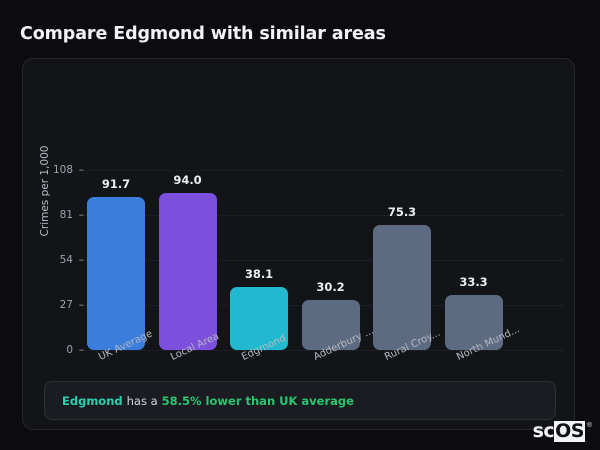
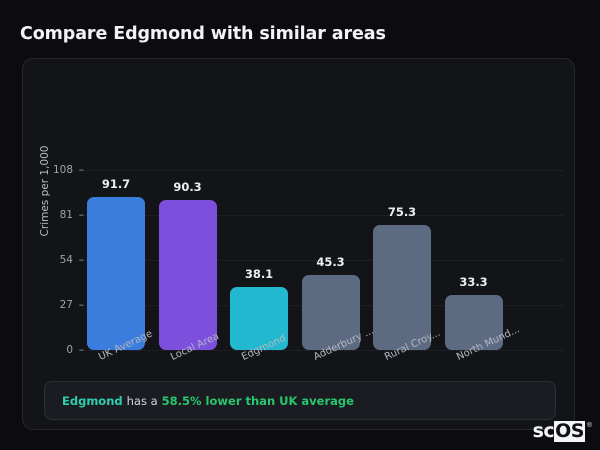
Local Area: 94.0 -> 90.3
Adderbury ...: 30.2 -> 45.3
